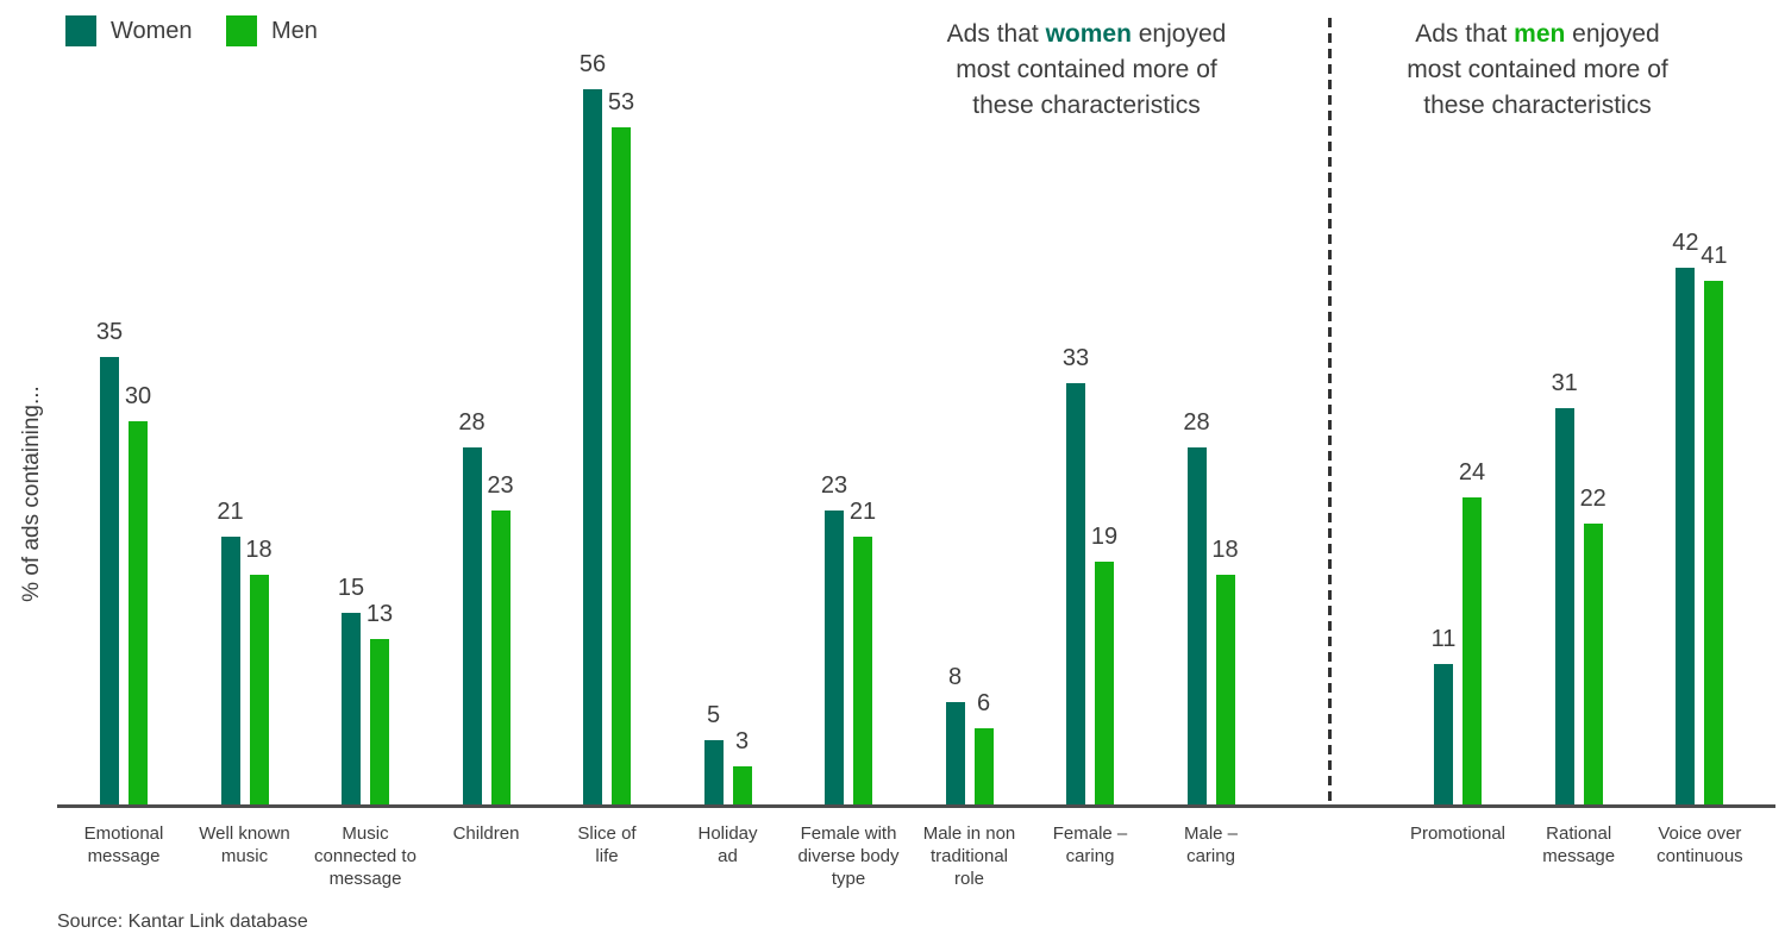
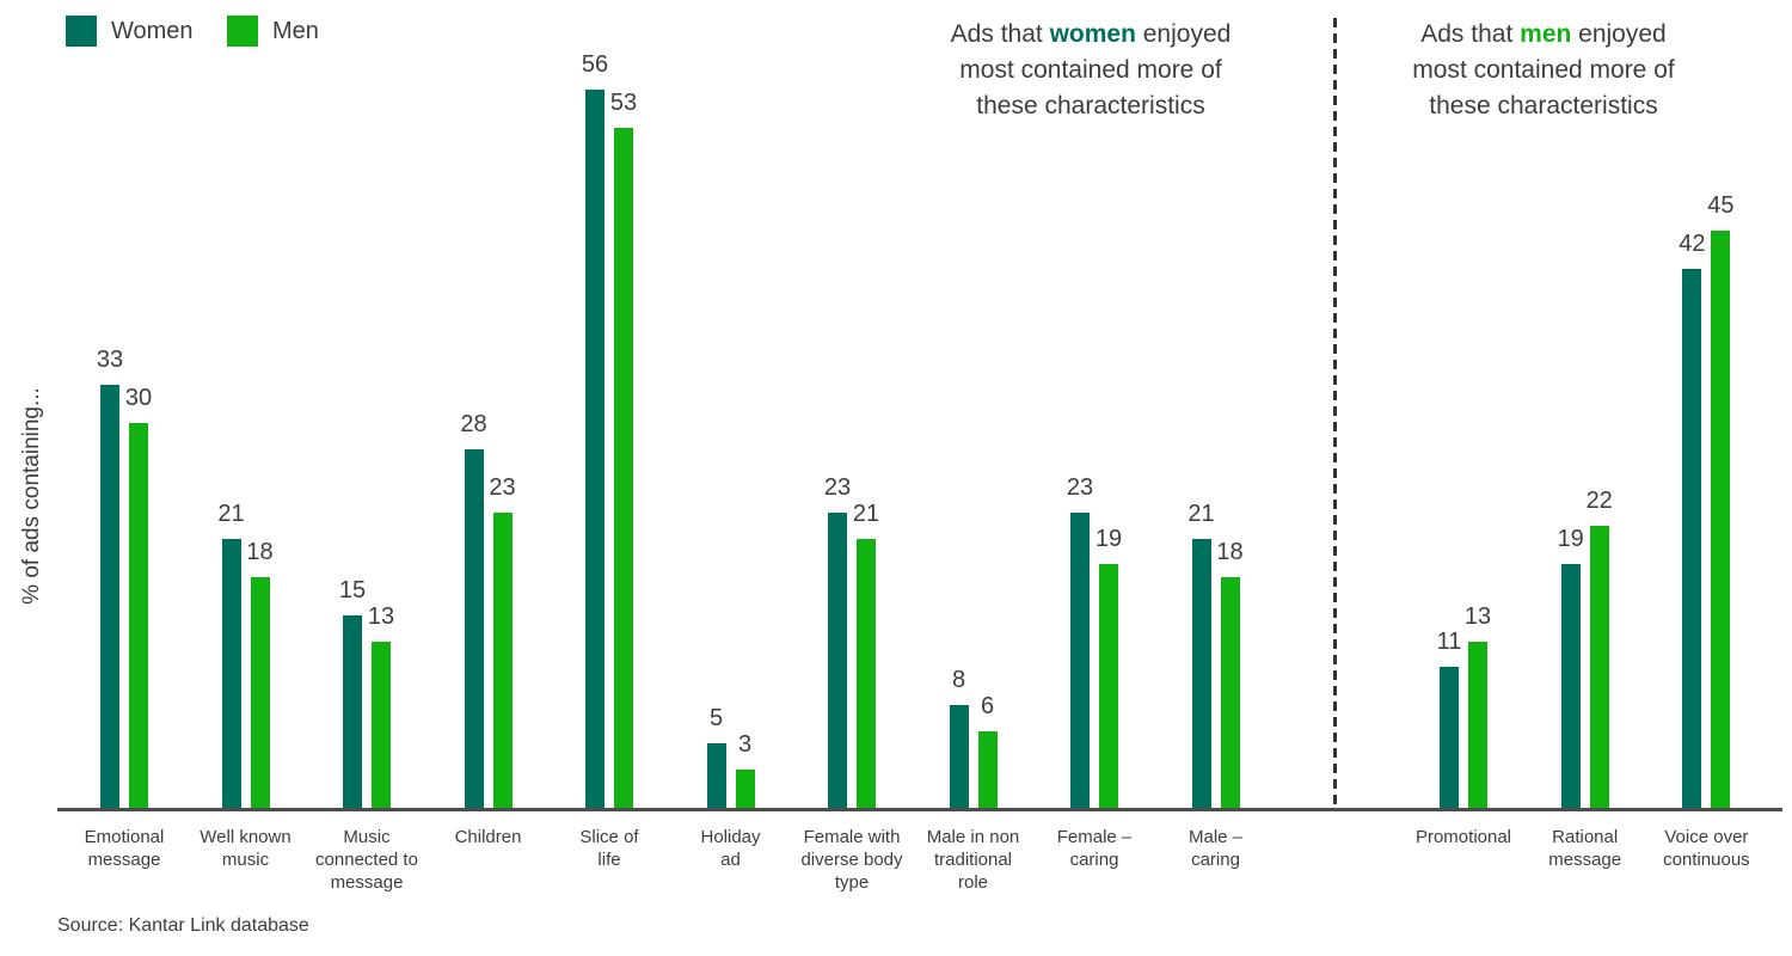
Women/Emotional message: 35 -> 33
Women/Female – caring: 33 -> 23
Women/Male – caring: 28 -> 21
Men/Promotional: 24 -> 13
Women/Rational message: 31 -> 19
Men/Voice over continuous: 41 -> 45
